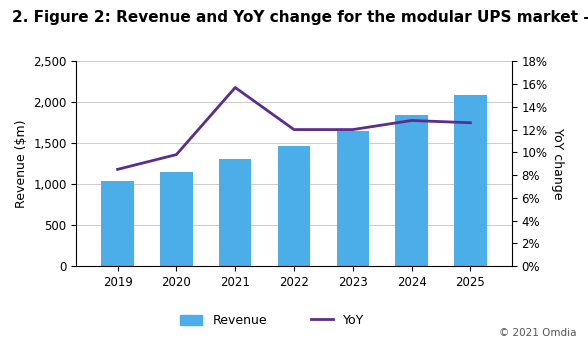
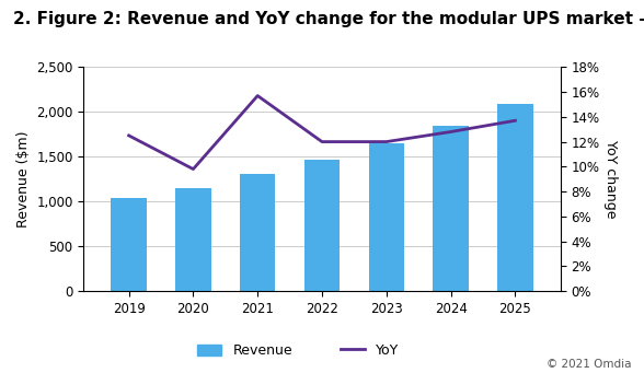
YoY/2019: 8.5% -> 12.5%
YoY/2025: 12.6% -> 13.7%
